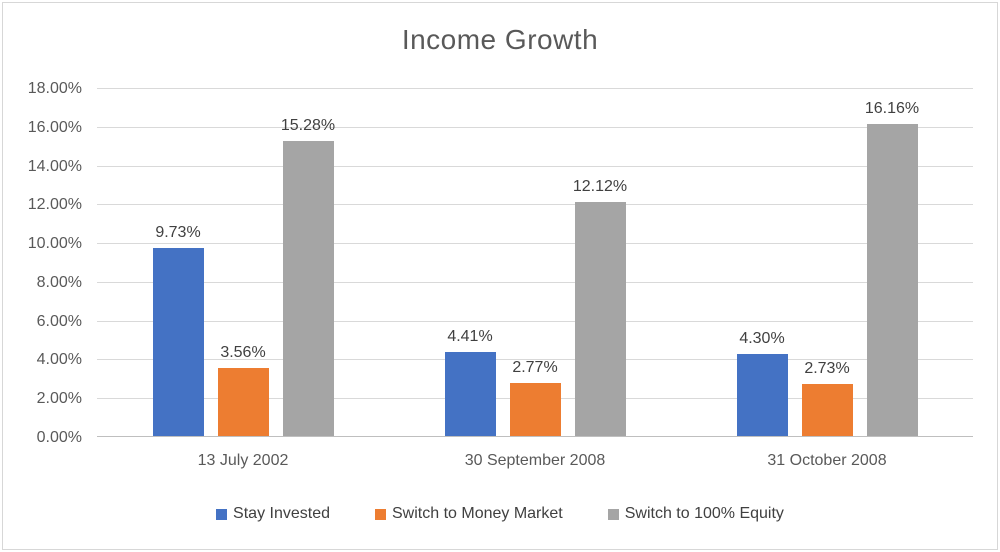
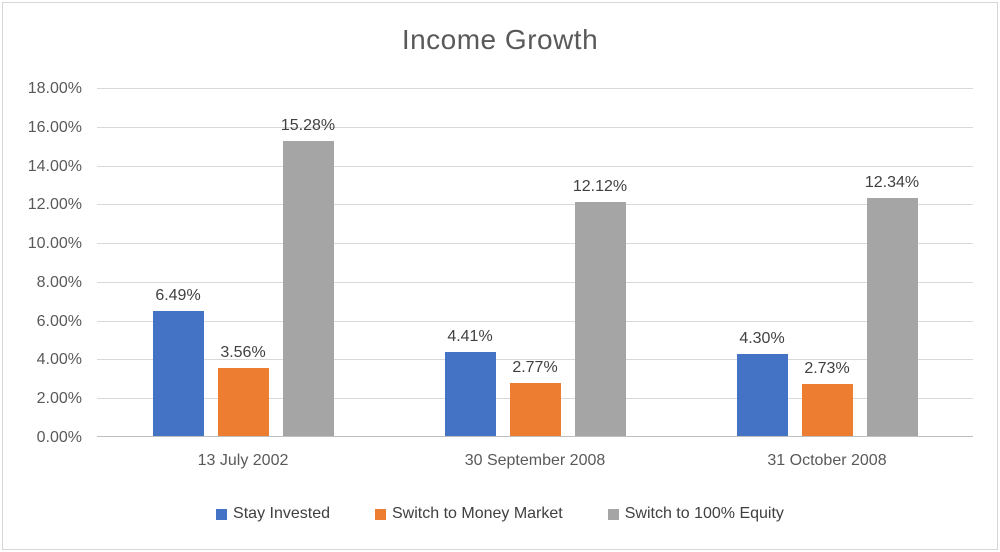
Stay Invested/13 July 2002: 9.73% -> 6.49%
Switch to 100% Equity/31 October 2008: 16.16% -> 12.34%
